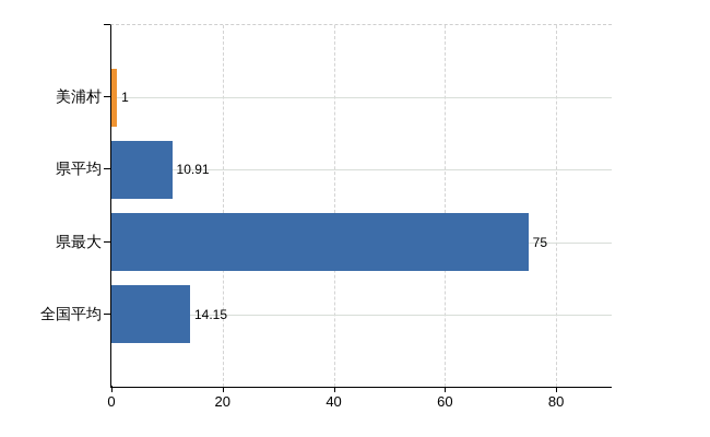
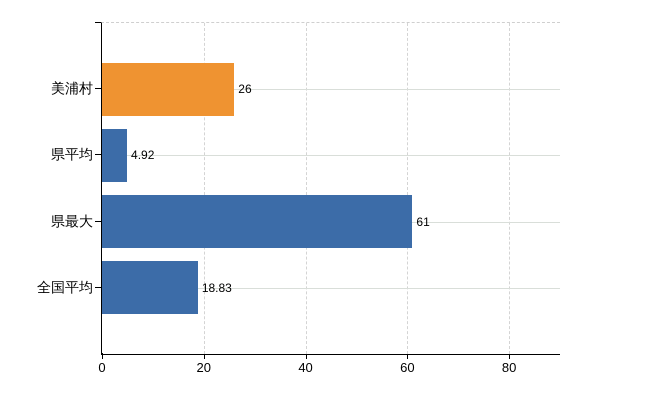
美浦村: 1 -> 26
県平均: 10.91 -> 4.92
県最大: 75 -> 61
全国平均: 14.15 -> 18.83
